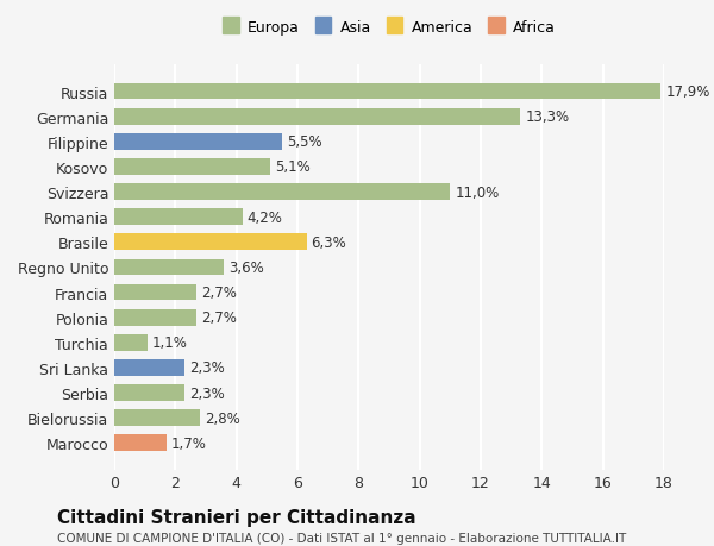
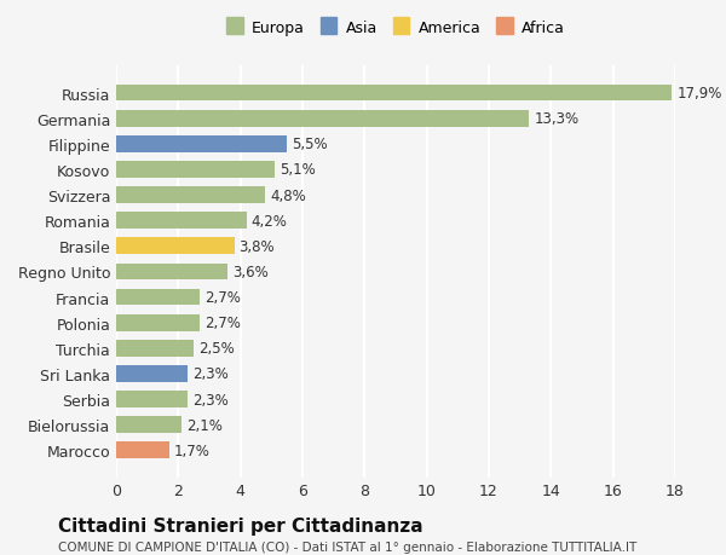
Svizzera: 11,0% -> 4,8%
Brasile: 6,3% -> 3,8%
Turchia: 1,1% -> 2,5%
Bielorussia: 2,8% -> 2,1%
